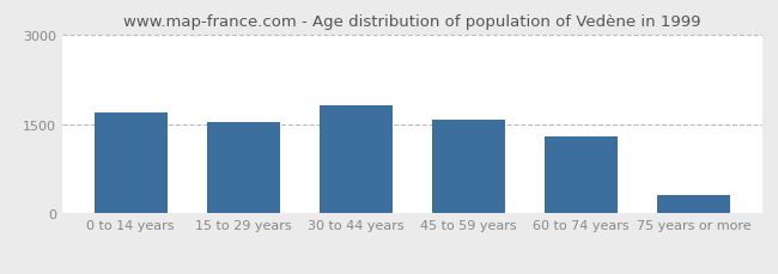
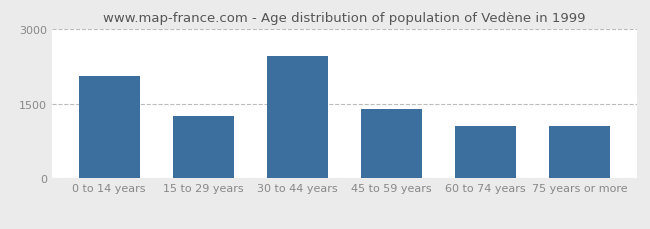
0 to 14 years: 1700 -> 2050
15 to 29 years: 1540 -> 1250
30 to 44 years: 1810 -> 2450
45 to 59 years: 1560 -> 1400
60 to 74 years: 1290 -> 1050
75 years or more: 310 -> 1050
